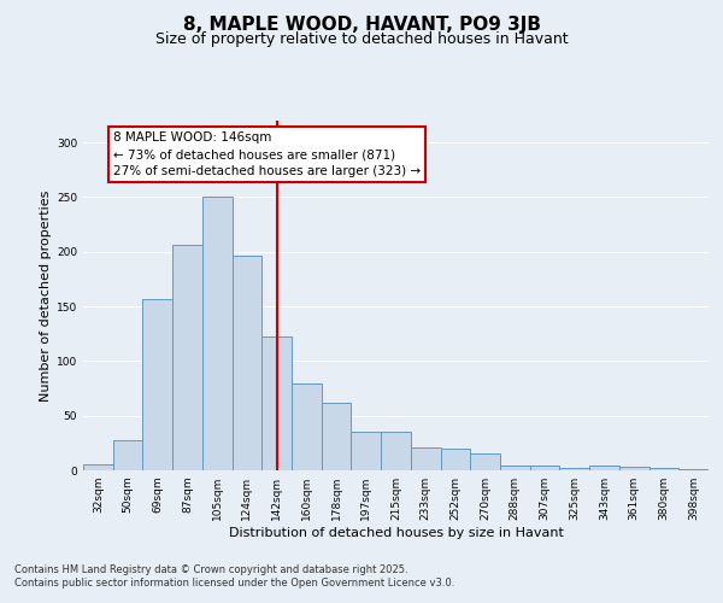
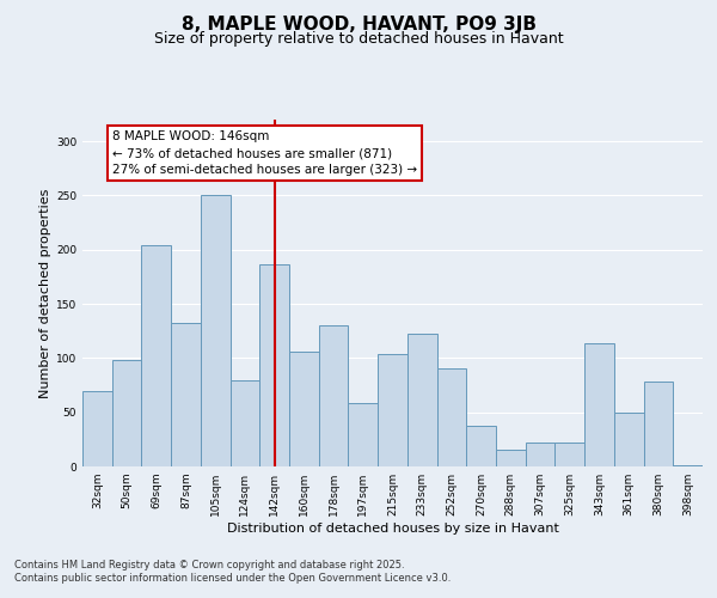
32sqm: 5 -> 70
50sqm: 28 -> 98
69sqm: 157 -> 204
87sqm: 206 -> 132
124sqm: 196 -> 80
142sqm: 123 -> 186
160sqm: 79 -> 106
178sqm: 62 -> 130
197sqm: 35 -> 58
215sqm: 35 -> 104
233sqm: 21 -> 122
252sqm: 20 -> 90
270sqm: 16 -> 38
288sqm: 4 -> 16
307sqm: 4 -> 22
325sqm: 2 -> 22
343sqm: 4 -> 114
361sqm: 3 -> 50
380sqm: 2 -> 78
